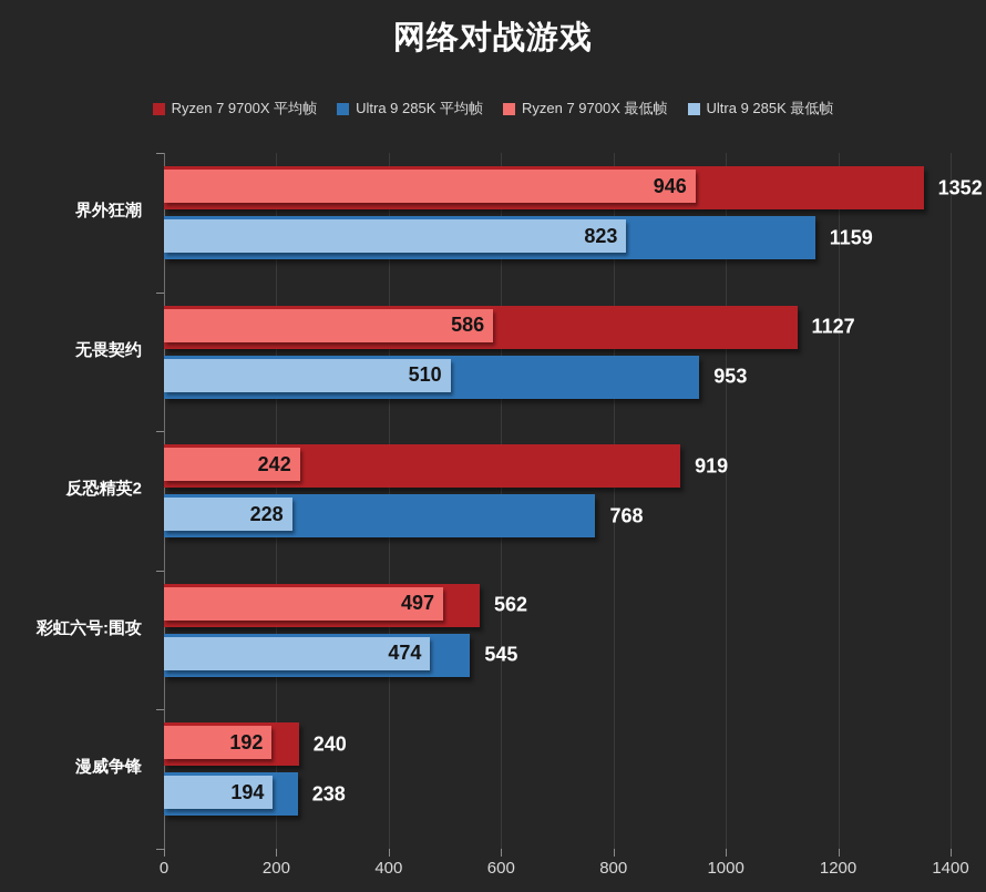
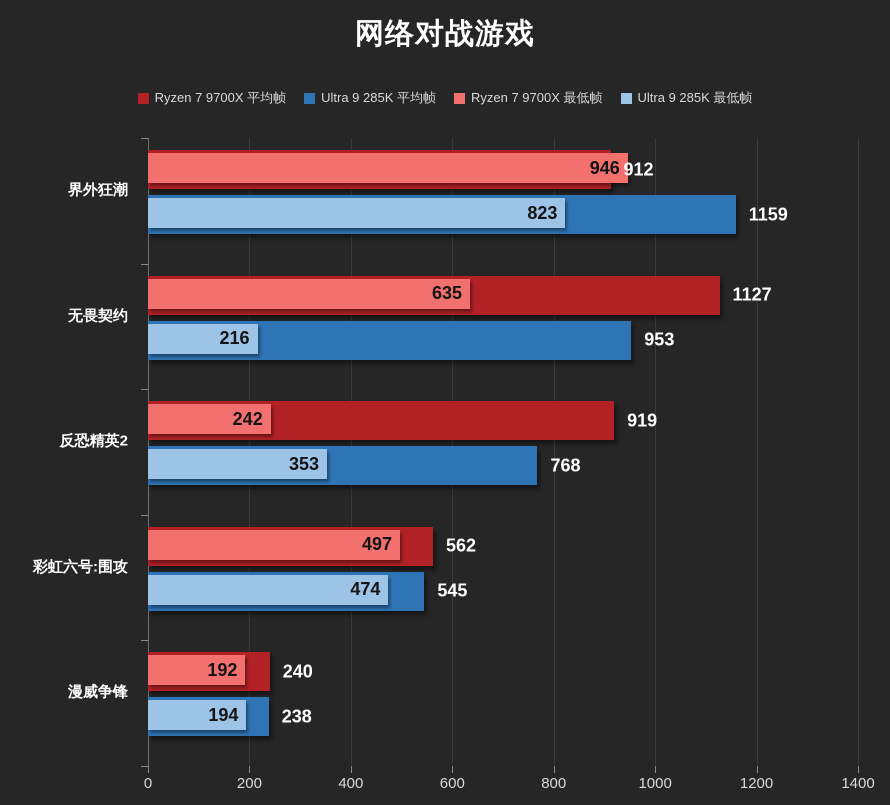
Ryzen 7 9700X 平均帧/界外狂潮: 1352 -> 912
Ryzen 7 9700X 最低帧/无畏契约: 586 -> 635
Ultra 9 285K 最低帧/无畏契约: 510 -> 216
Ultra 9 285K 最低帧/反恐精英2: 228 -> 353
